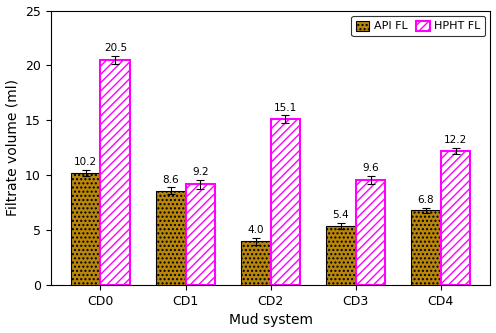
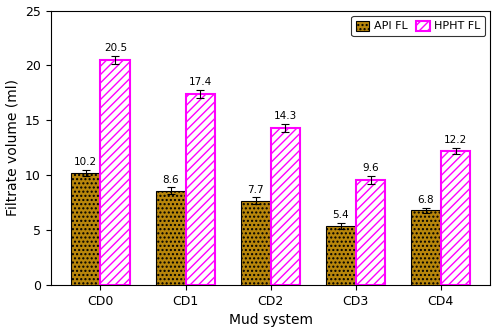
HPHT FL/CD1: 9.2 -> 17.4
API FL/CD2: 4.0 -> 7.7
HPHT FL/CD2: 15.1 -> 14.3
